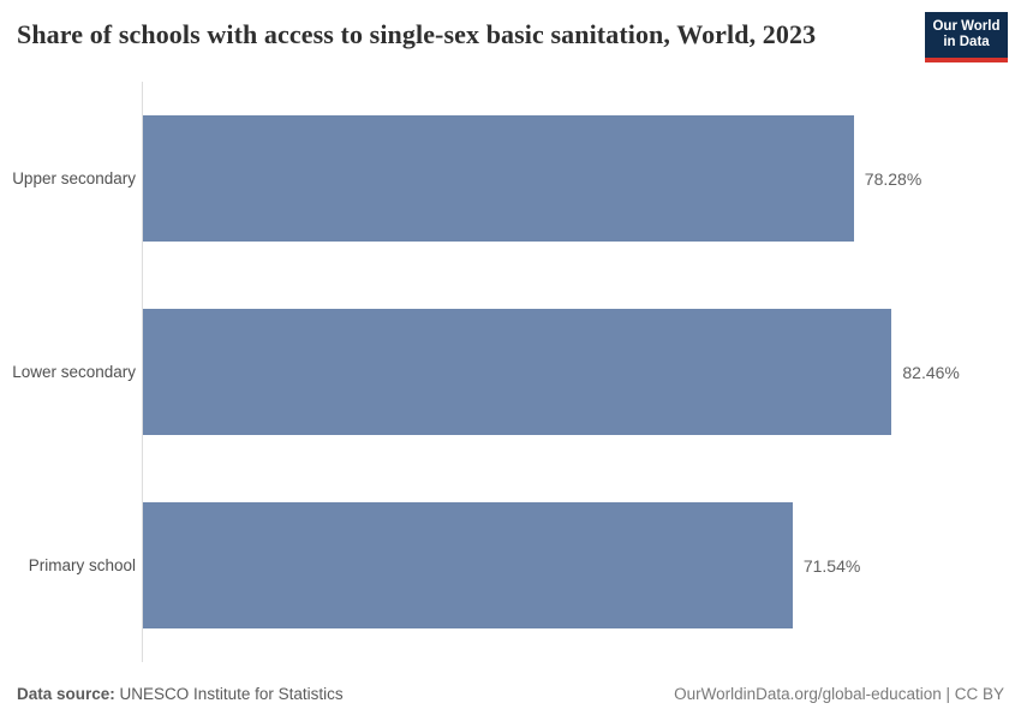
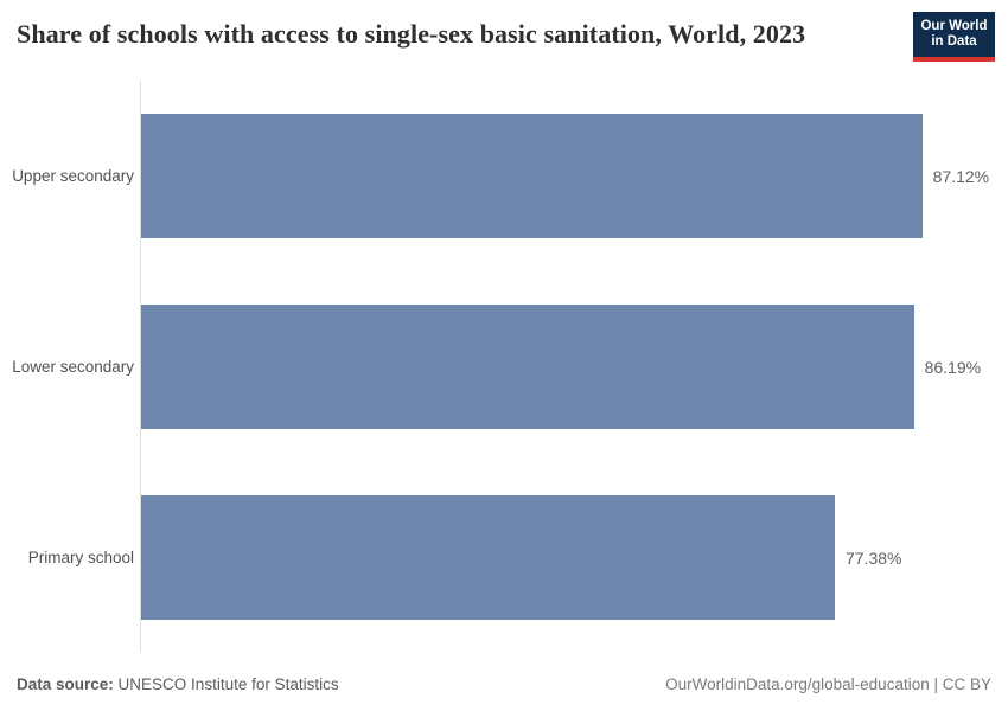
Upper secondary: 78.28% -> 87.12%
Lower secondary: 82.46% -> 86.19%
Primary school: 71.54% -> 77.38%
